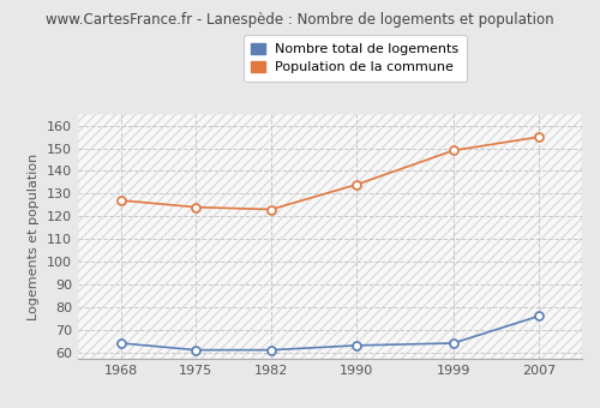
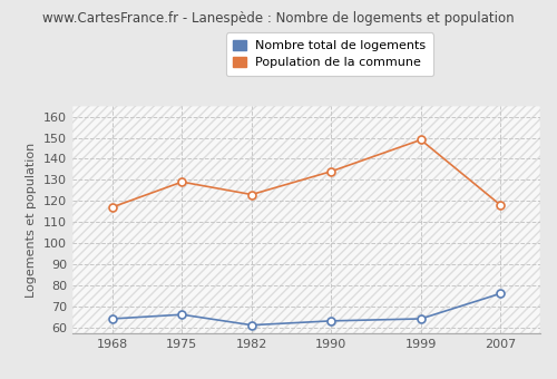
Population de la commune/1968: 127 -> 117
Nombre total de logements/1975: 61 -> 66
Population de la commune/1975: 124 -> 129
Population de la commune/2007: 155 -> 118
